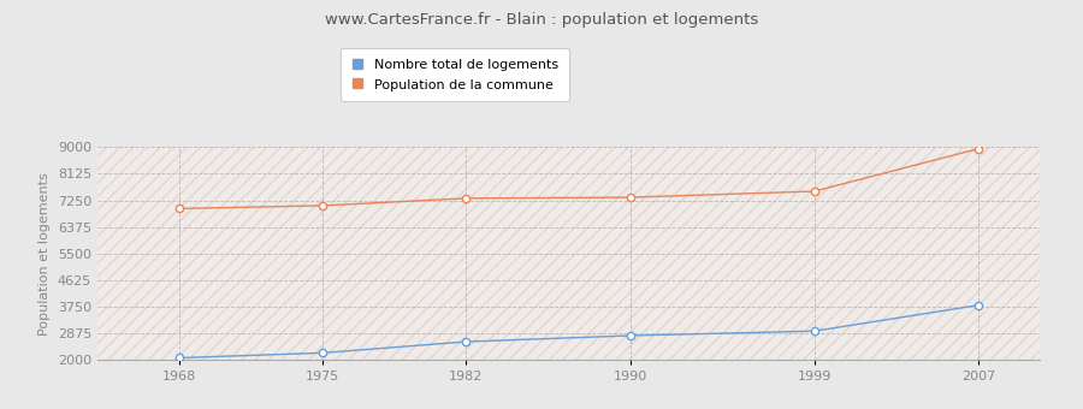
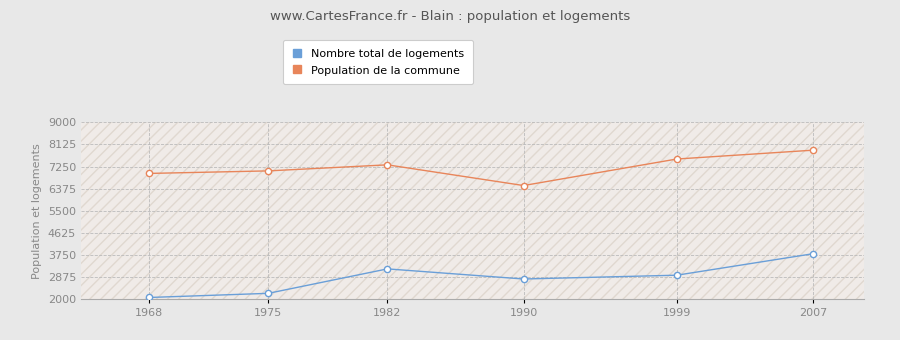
Nombre total de logements/1982: 2600 -> 3200
Population de la commune/1990: 7350 -> 6500
Population de la commune/2007: 8950 -> 7900
